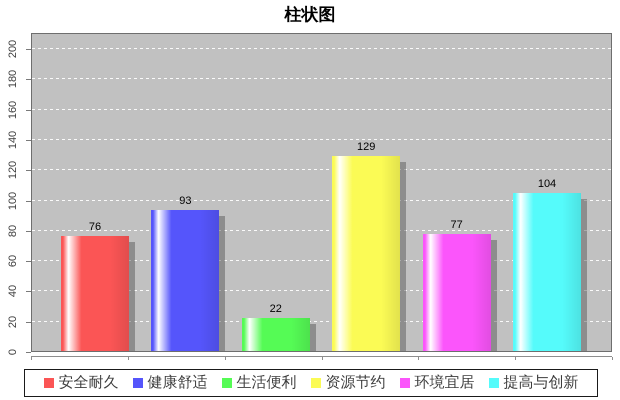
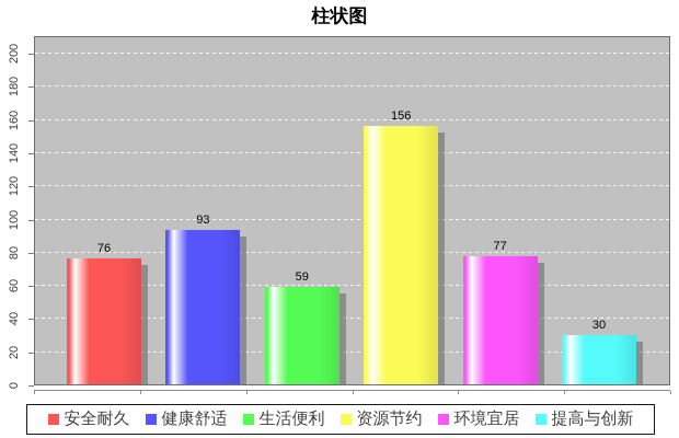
生活便利: 22 -> 59
资源节约: 129 -> 156
提高与创新: 104 -> 30
